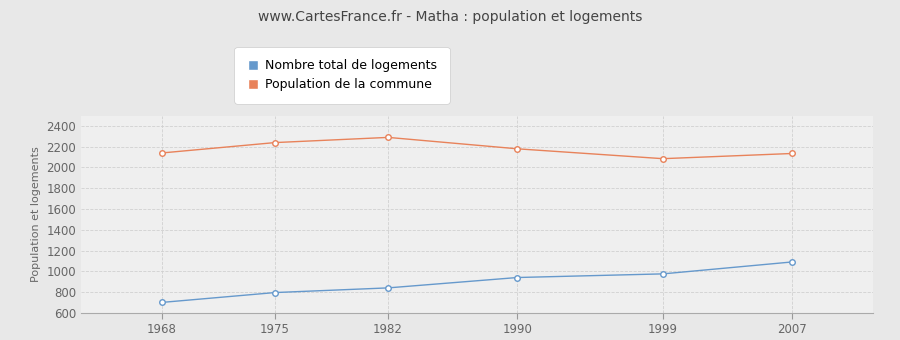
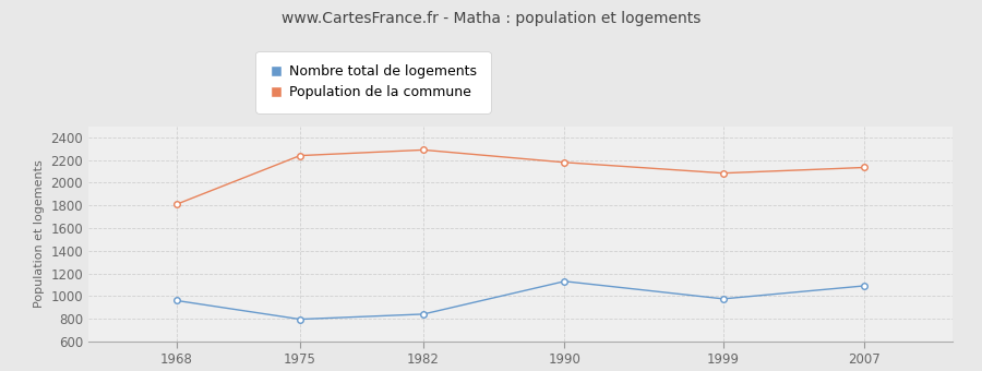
Nombre total de logements/1968: 700 -> 960
Population de la commune/1968: 2140 -> 1810
Nombre total de logements/1990: 940 -> 1130
